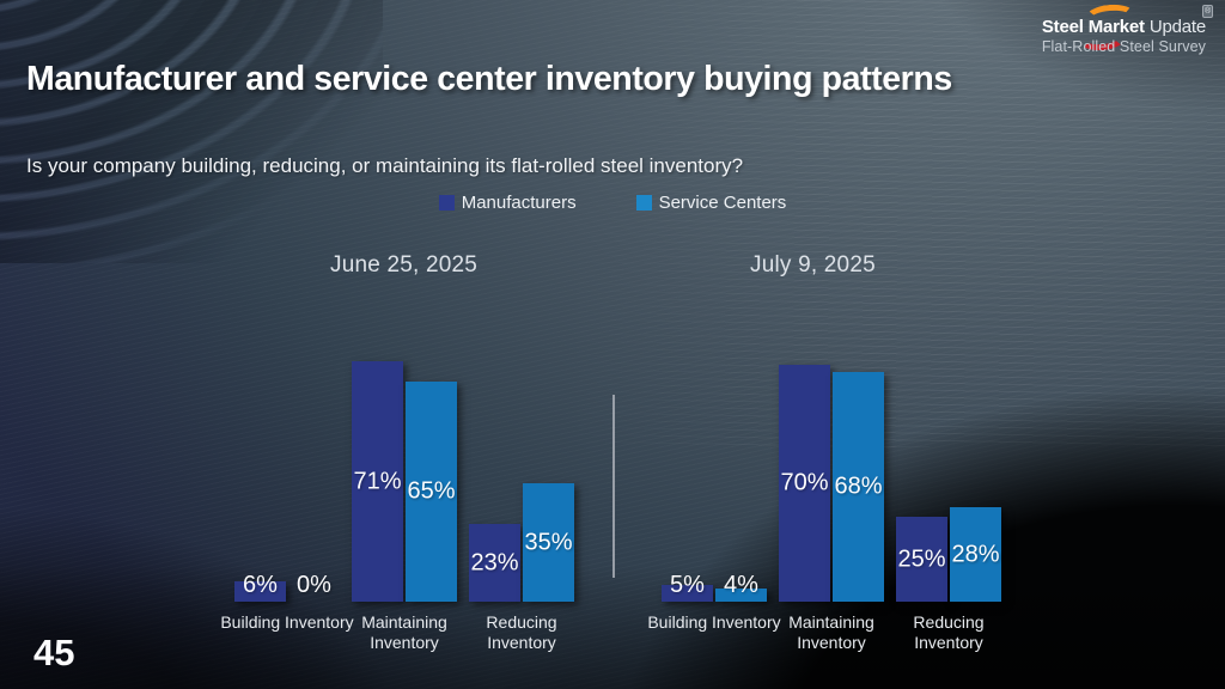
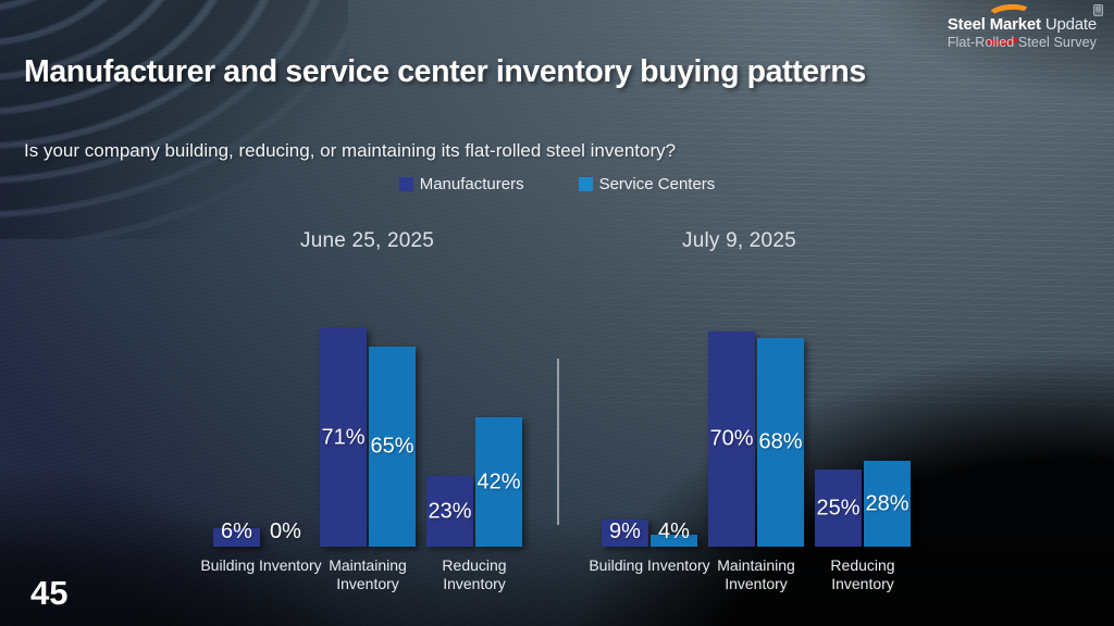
June 25, 2025/Service Centers/Reducing Inventory: 35% -> 42%
July 9, 2025/Manufacturers/Building Inventory: 5% -> 9%
